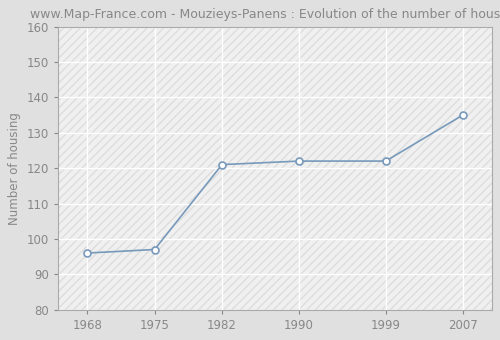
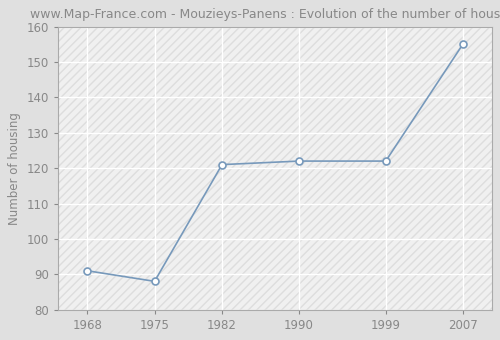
1968: 96 -> 91
1975: 97 -> 88
2007: 135 -> 155
